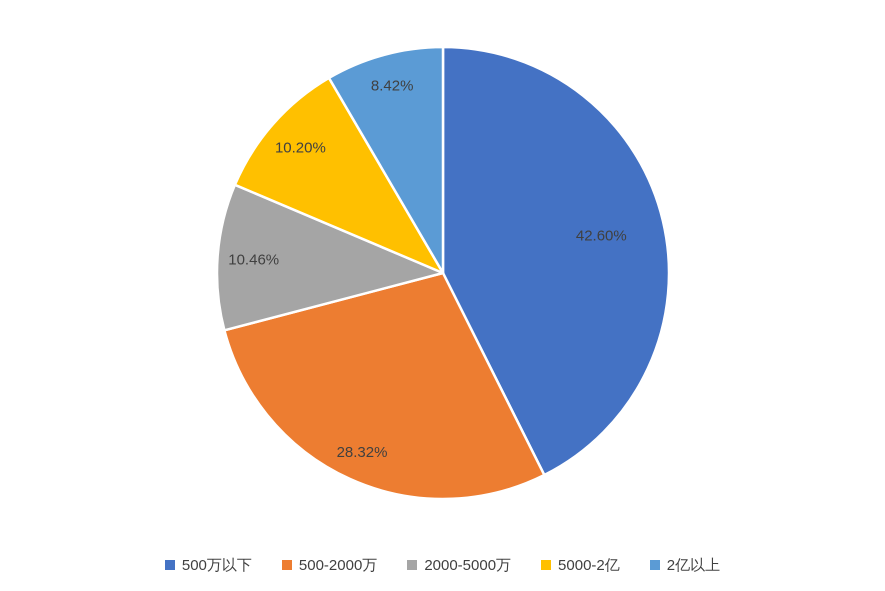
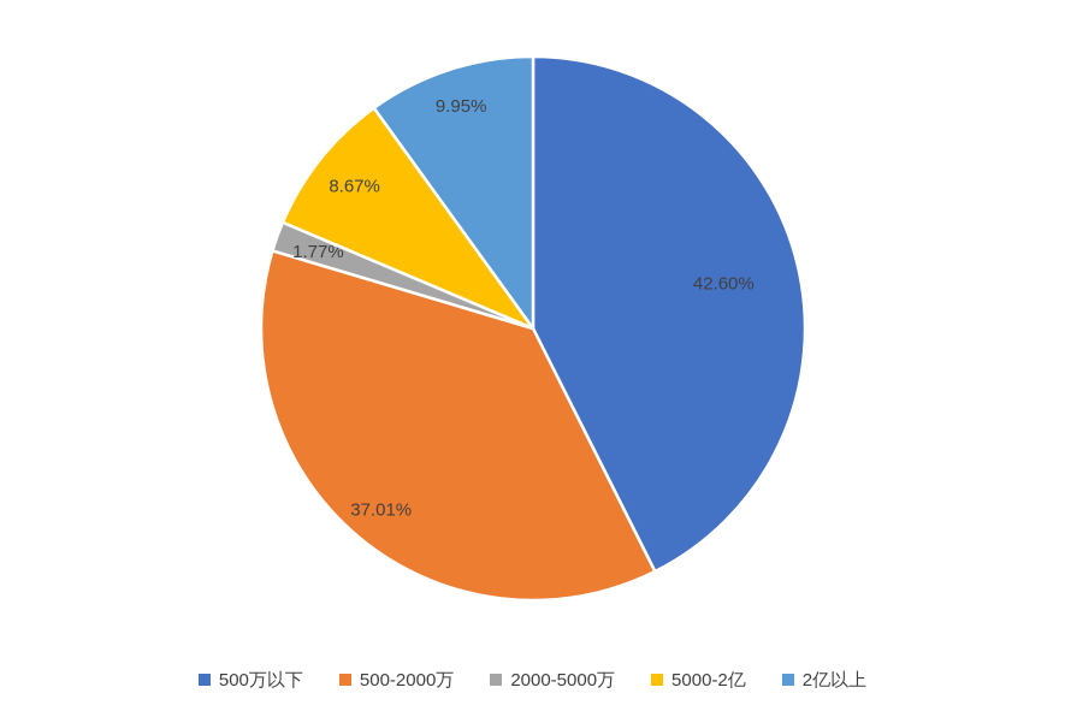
500-2000万: 28.32% -> 37.01%
2000-5000万: 10.46% -> 1.77%
5000-2亿: 10.20% -> 8.67%
2亿以上: 8.42% -> 9.95%
